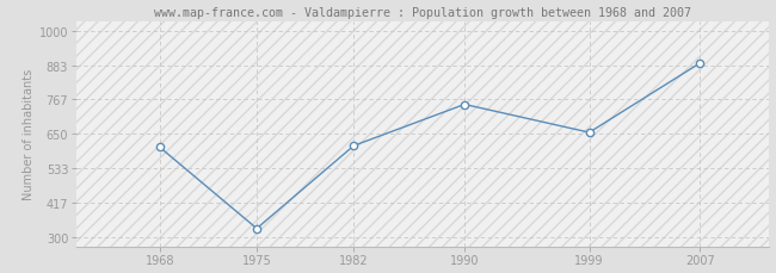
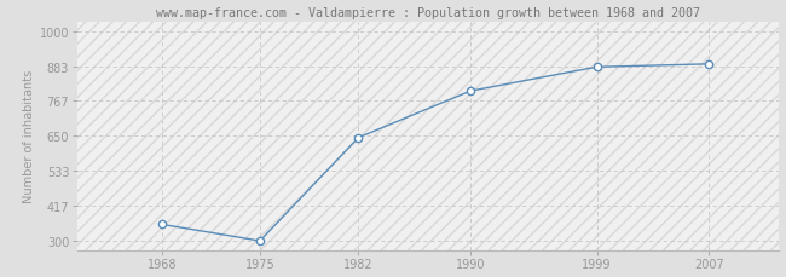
1968: 605 -> 355
1975: 330 -> 300
1982: 610 -> 644
1990: 750 -> 800
1999: 655 -> 880
